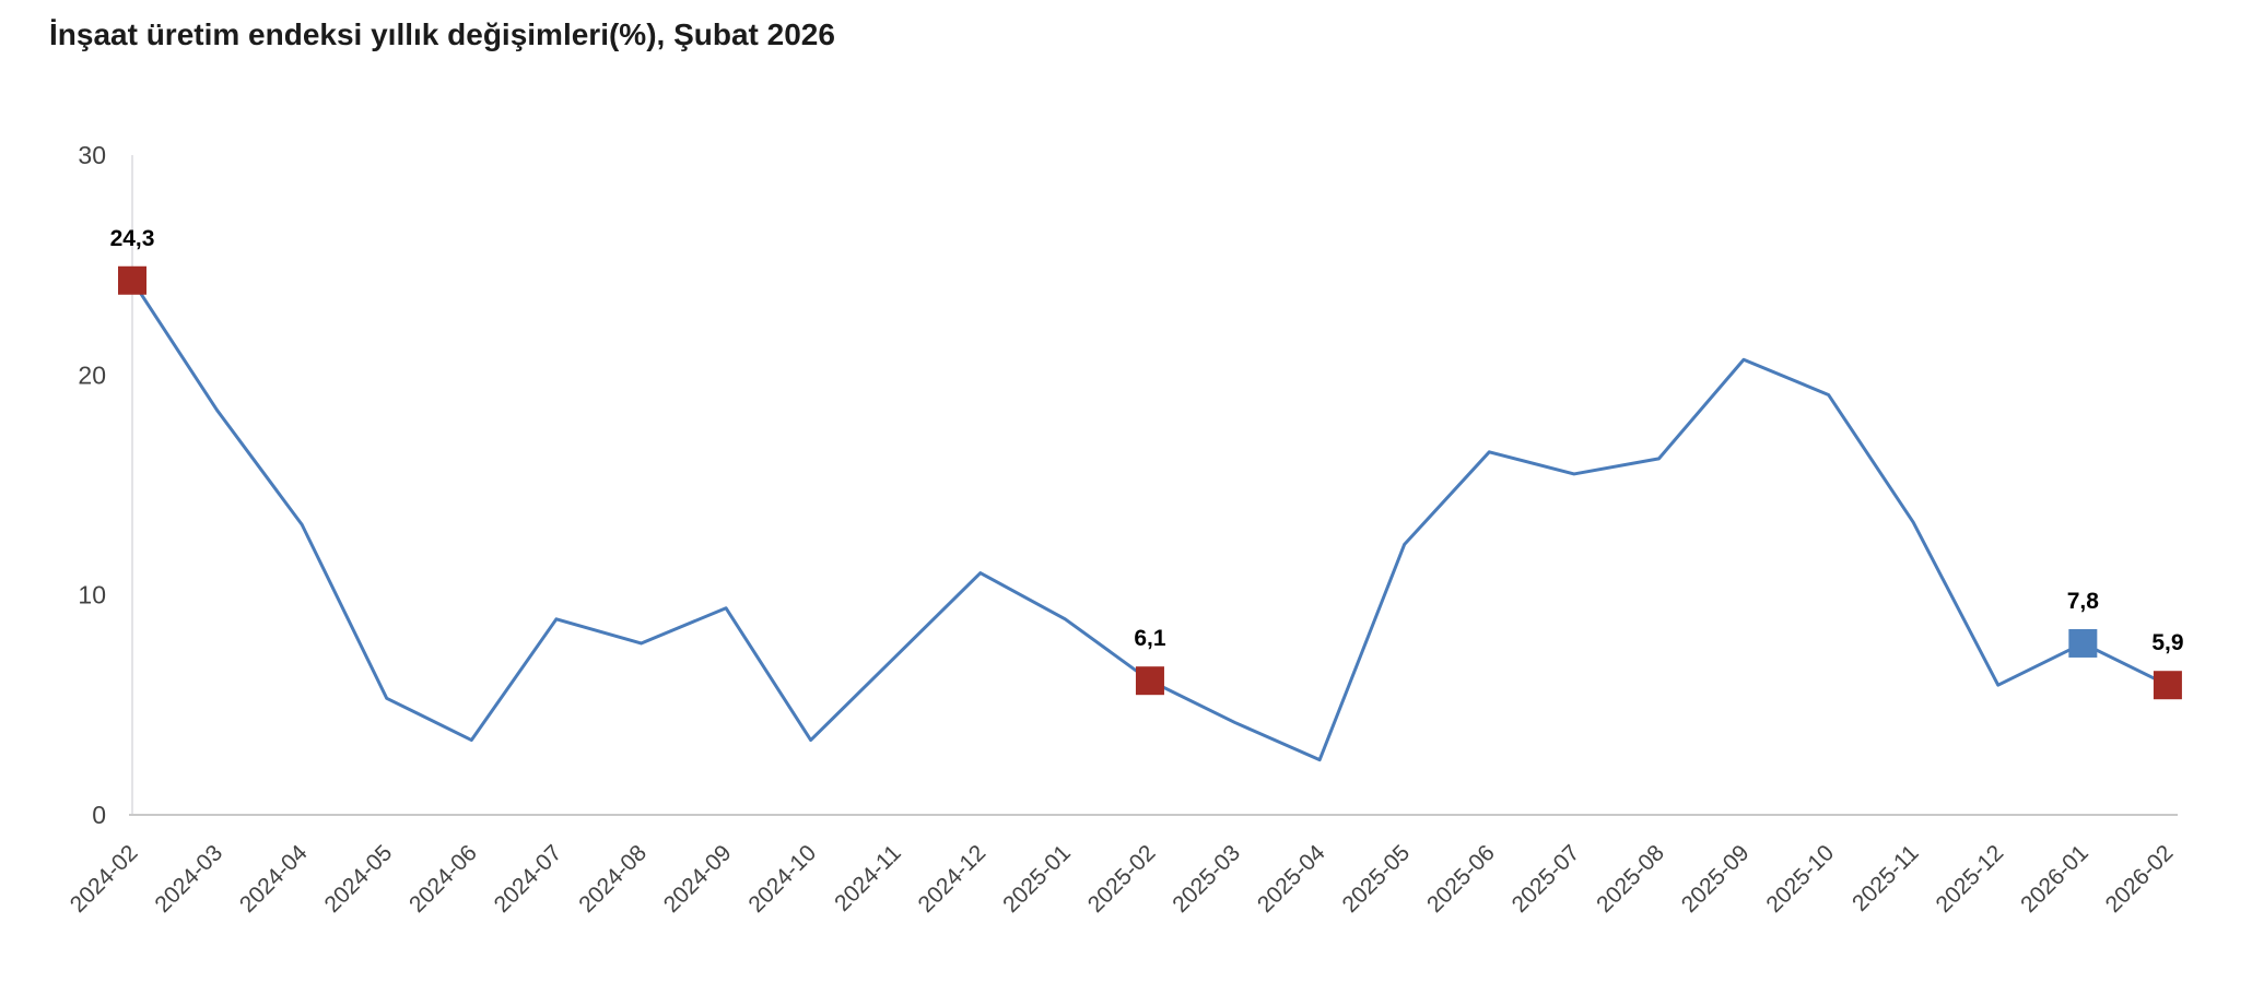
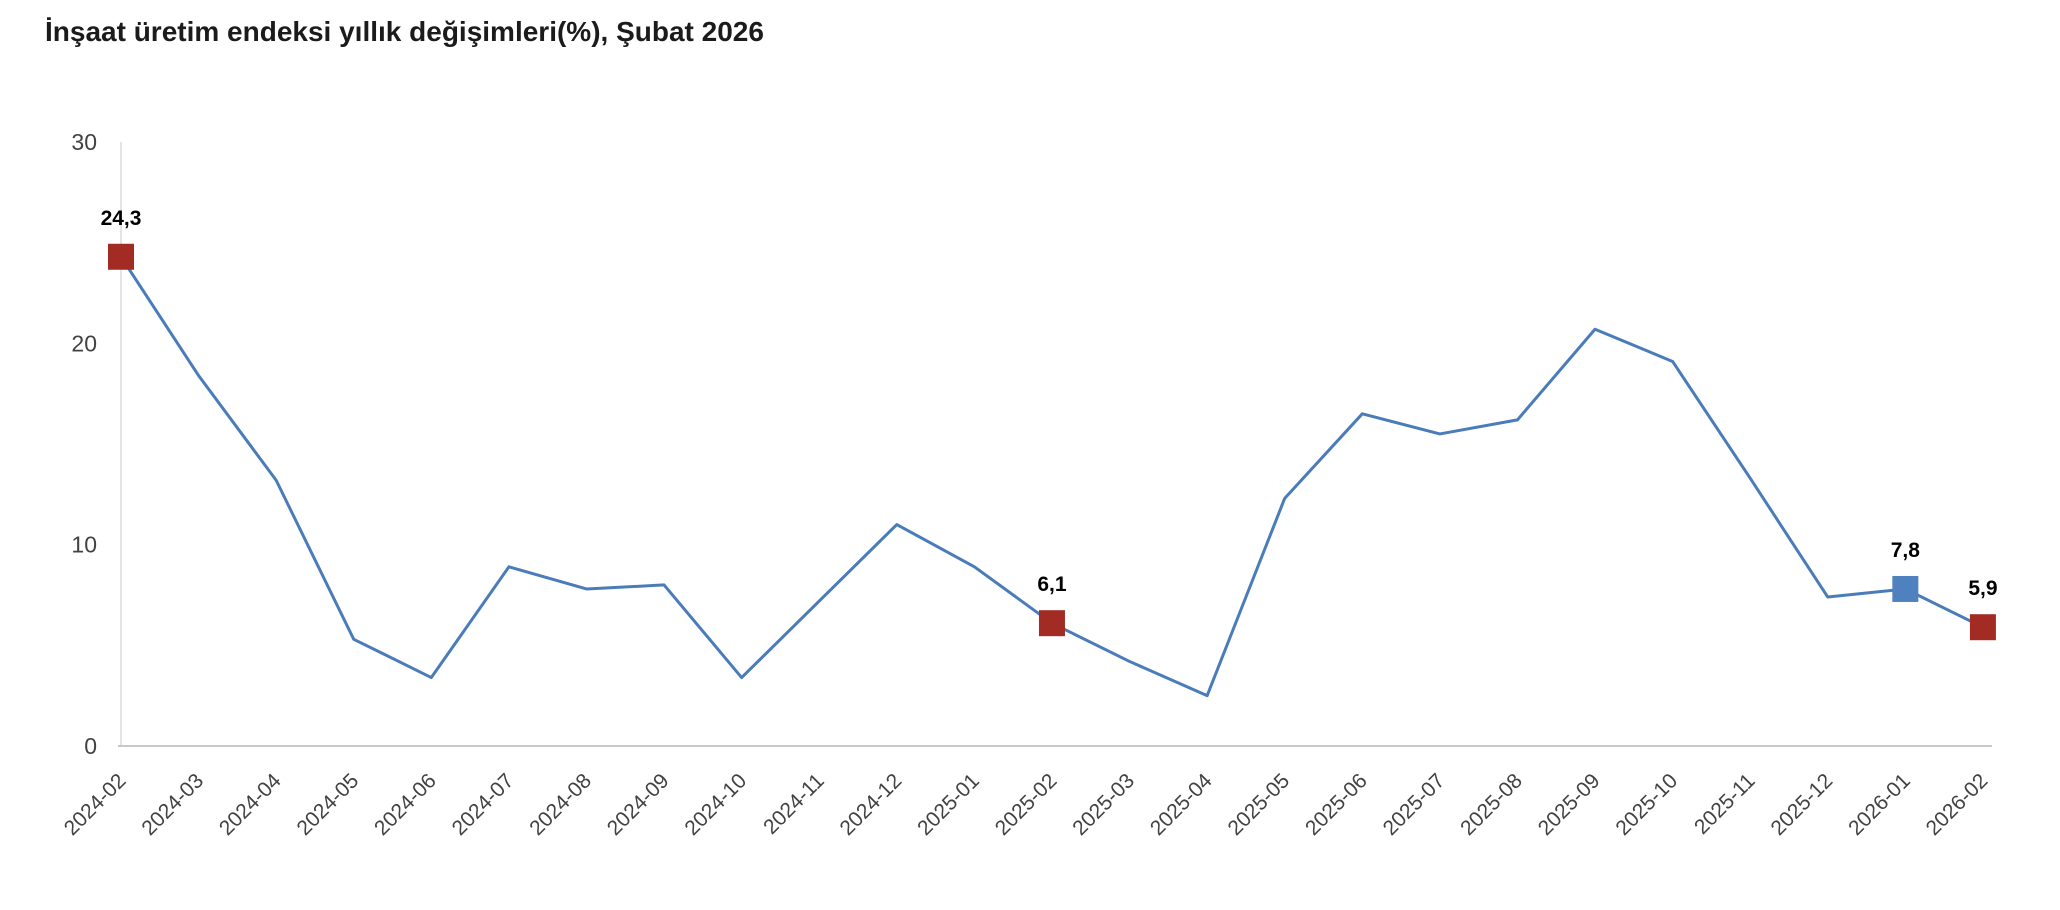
2024-09: 9.4 -> 8.0
2025-12: 5.9 -> 7.4
